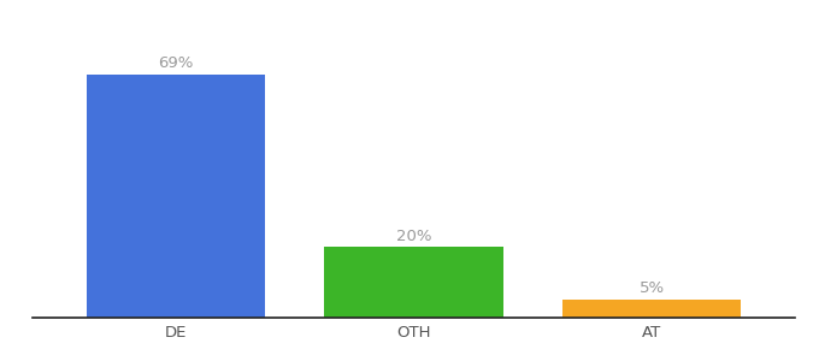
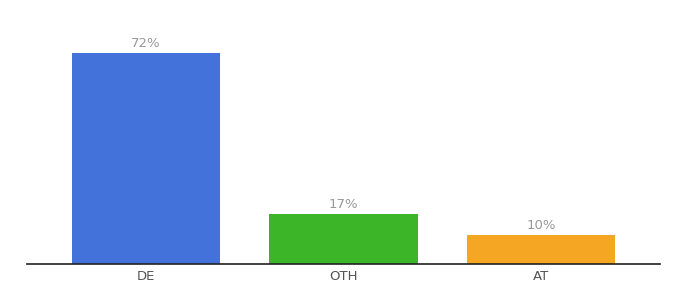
DE: 69% -> 72%
OTH: 20% -> 17%
AT: 5% -> 10%
